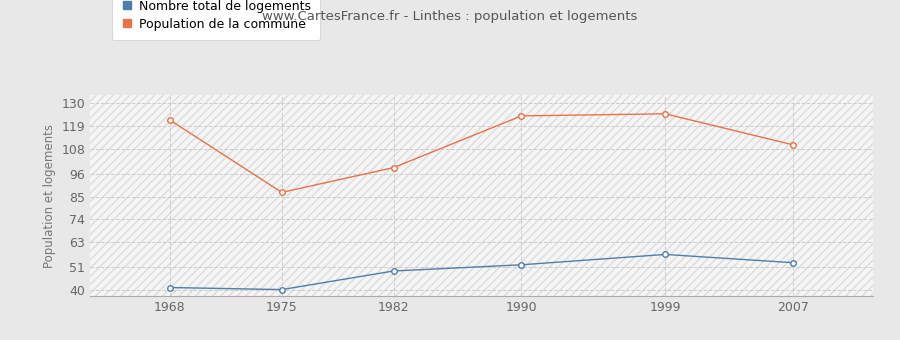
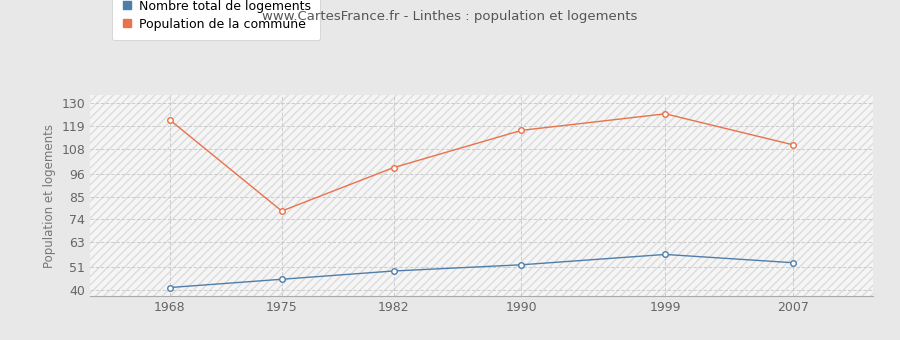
Nombre total de logements/1975: 40 -> 45
Population de la commune/1975: 87 -> 78
Population de la commune/1990: 124 -> 117
